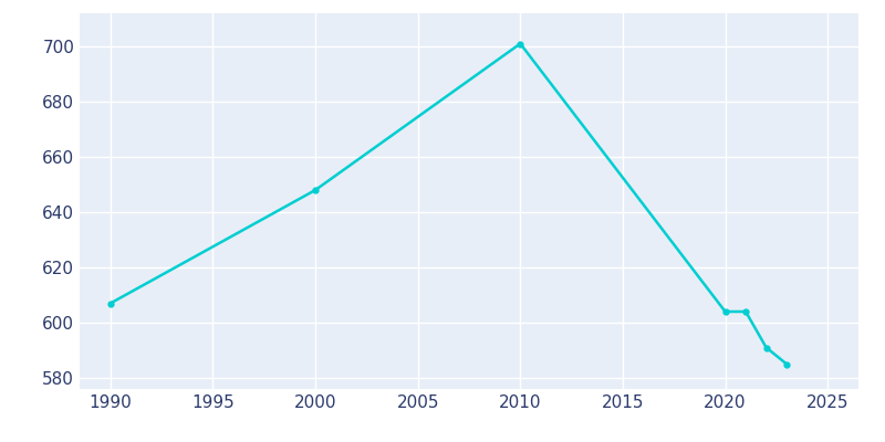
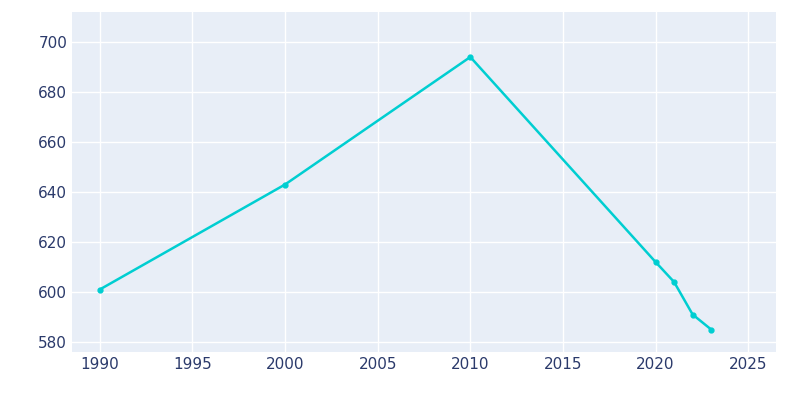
1990: 607 -> 601
2000: 648 -> 643
2010: 701 -> 694
2020: 604 -> 612
